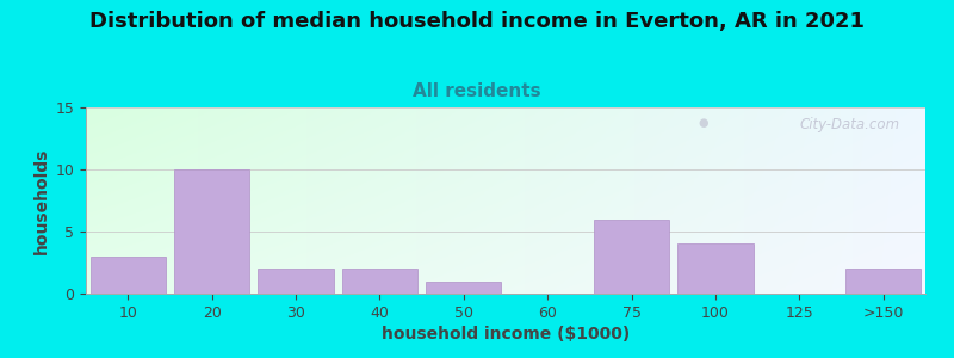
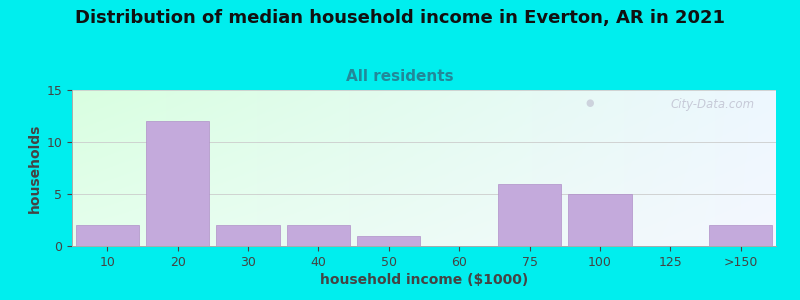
10: 3 -> 2
20: 10 -> 12
100: 4 -> 5
